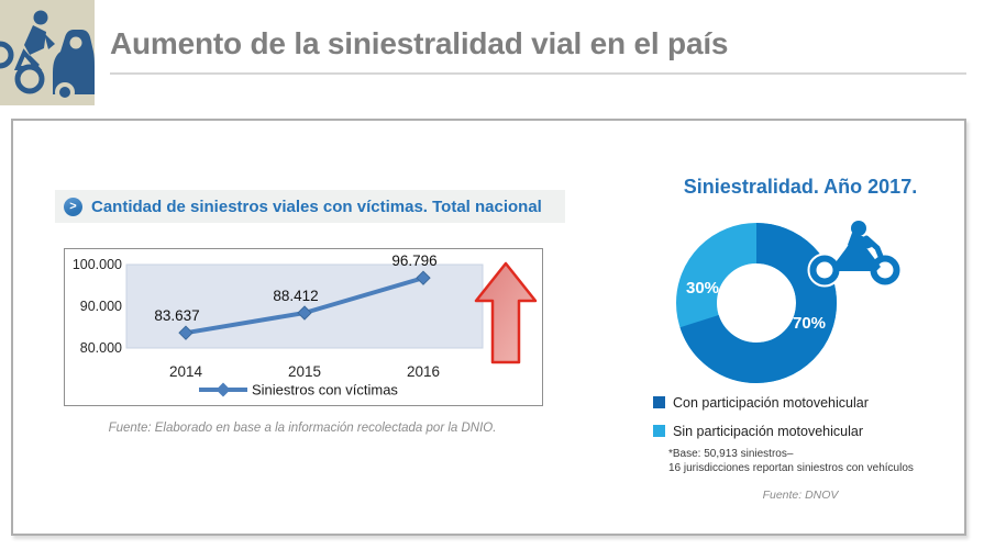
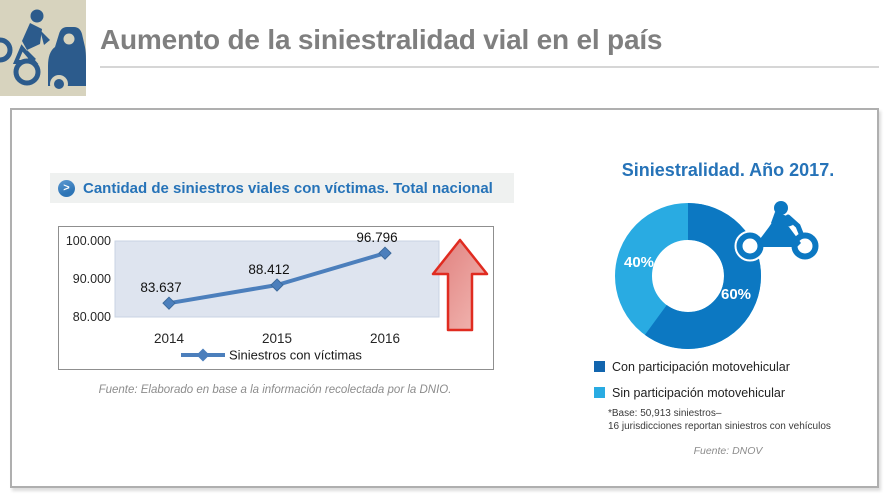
Siniestralidad. Año 2017./Con participación motovehicular: 70% -> 60%
Siniestralidad. Año 2017./Sin participación motovehicular: 30% -> 40%
